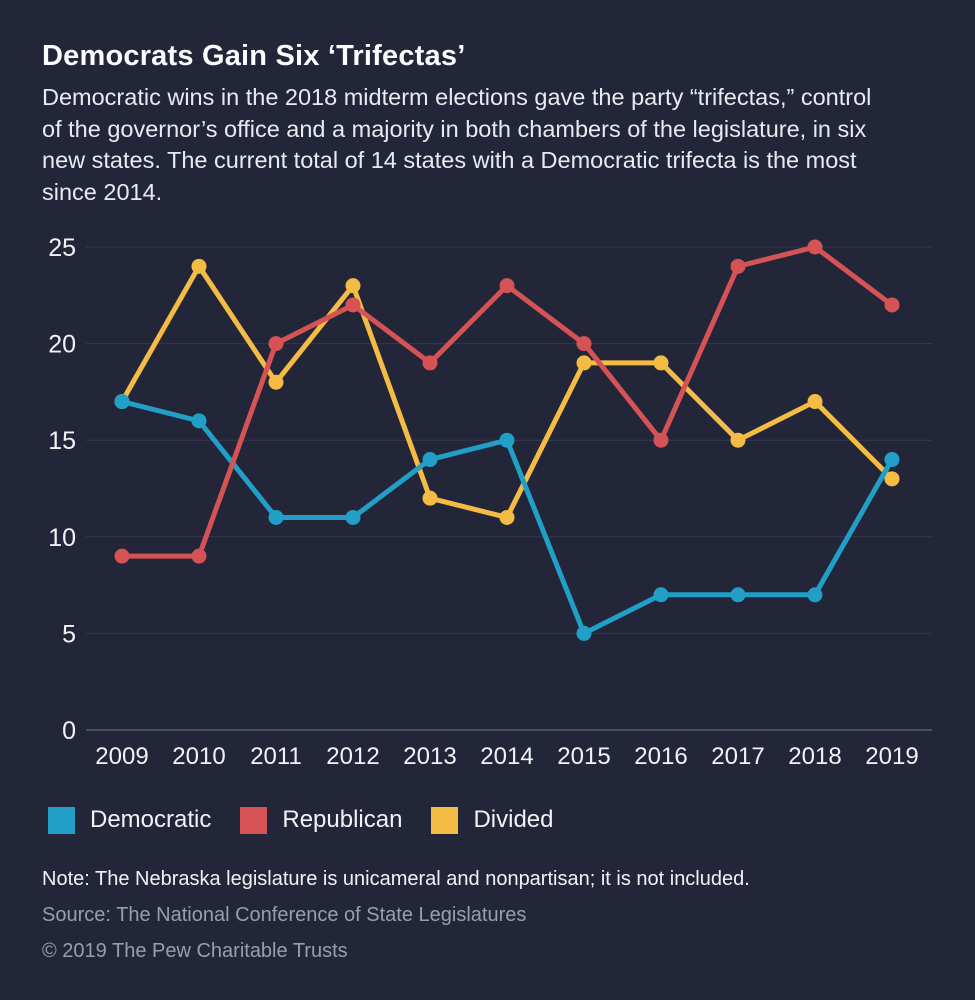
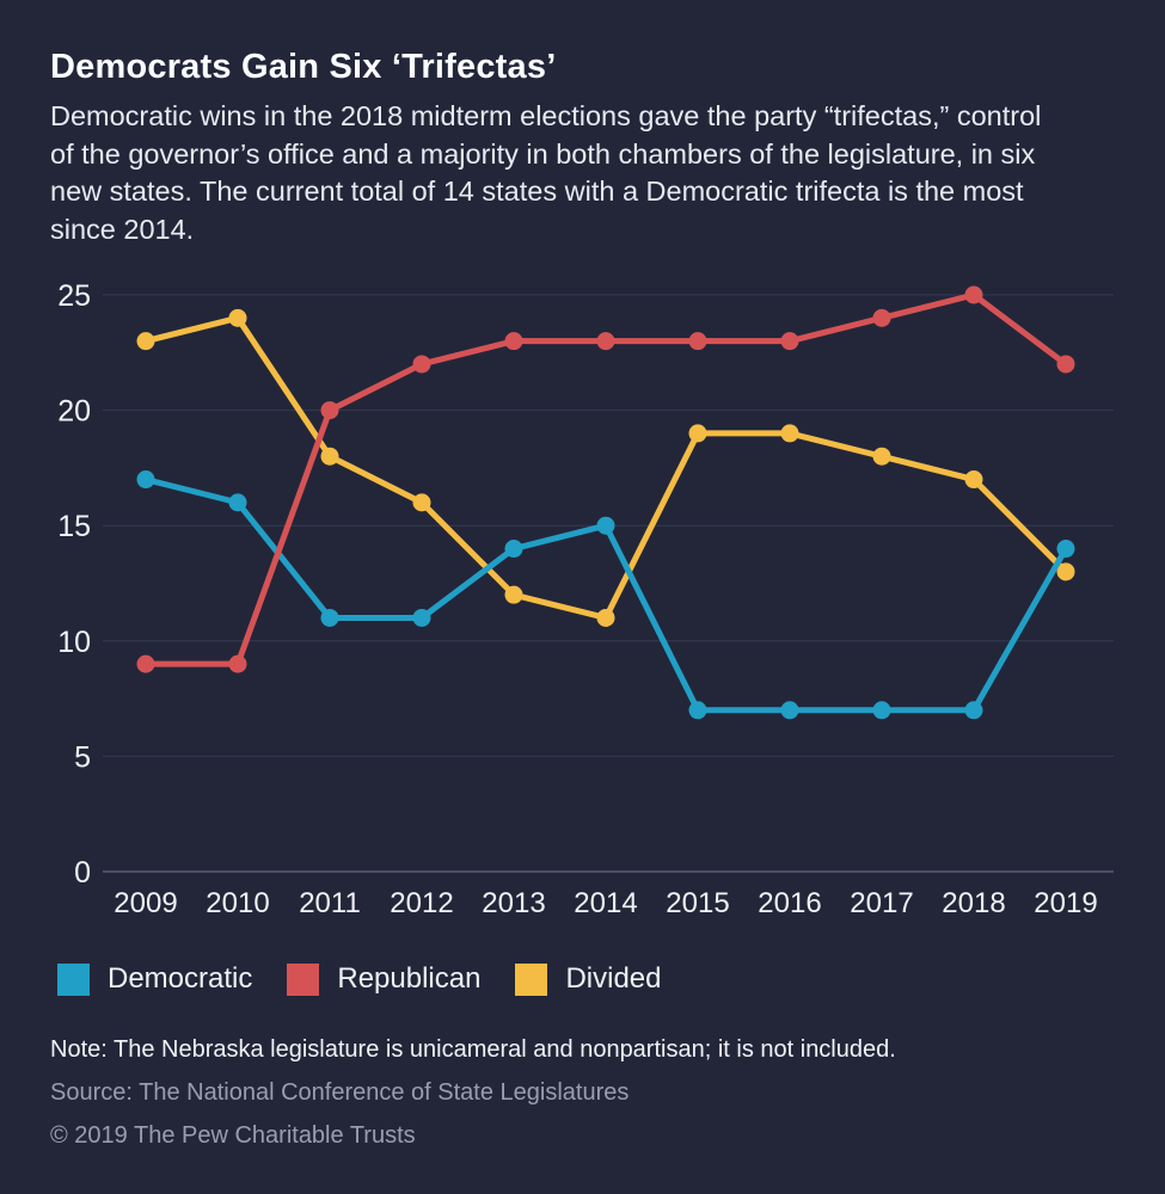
Divided/2009: 17 -> 23
Divided/2012: 23 -> 16
Republican/2013: 19 -> 23
Democratic/2015: 5 -> 7
Republican/2015: 20 -> 23
Republican/2016: 15 -> 23
Divided/2017: 15 -> 18
